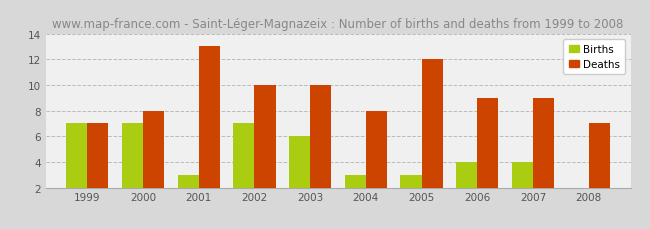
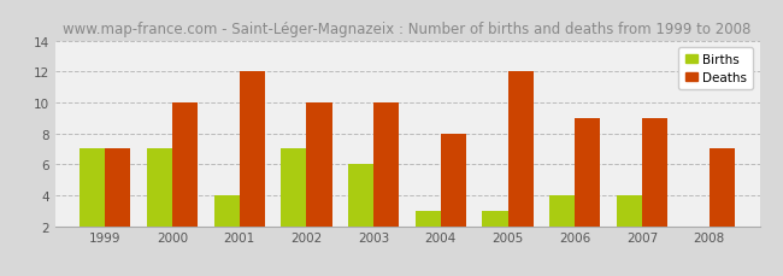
Deaths/2000: 8 -> 10
Births/2001: 3 -> 4
Deaths/2001: 13 -> 12
